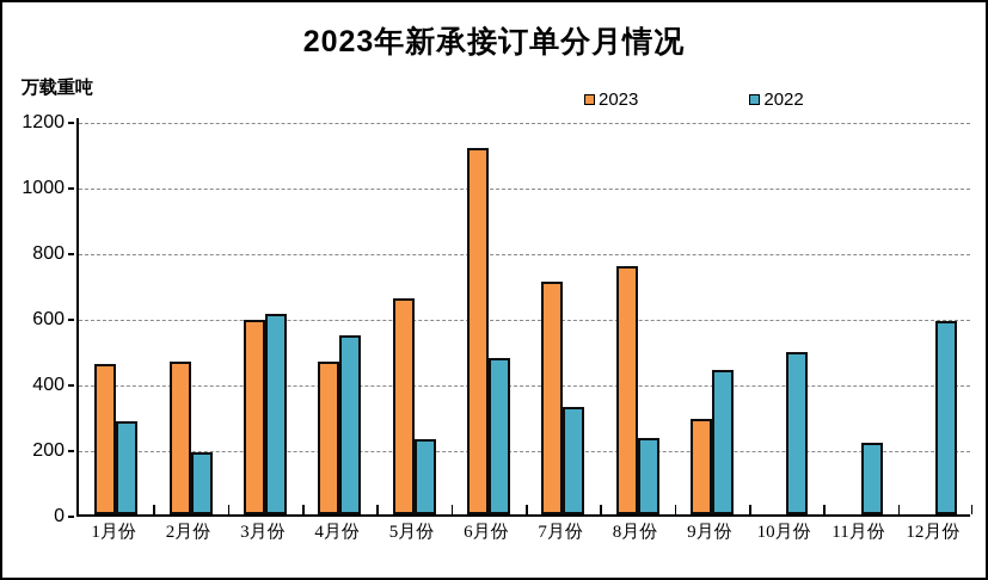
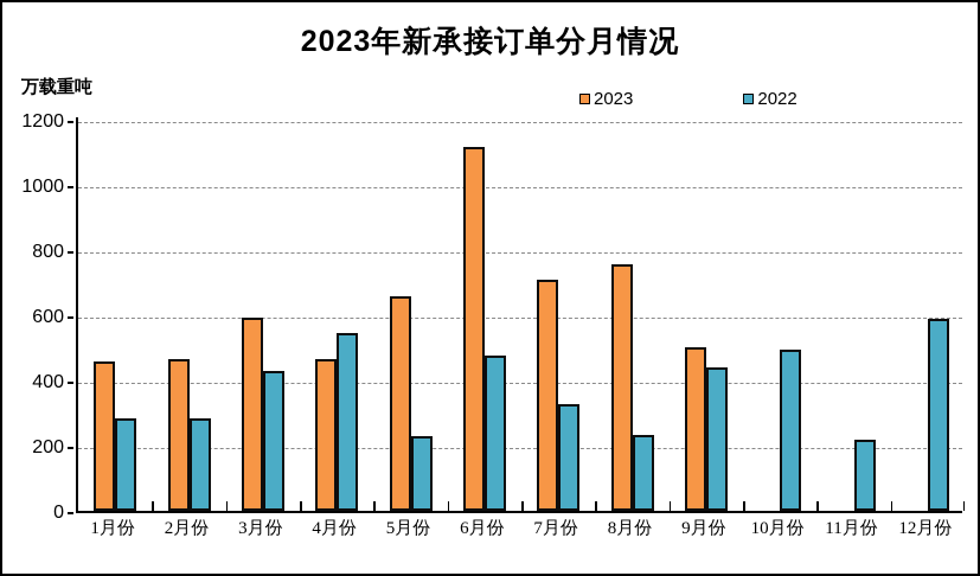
2022/2月份: 190 -> 280
2022/3月份: 610 -> 430
2023/9月份: 290 -> 500
